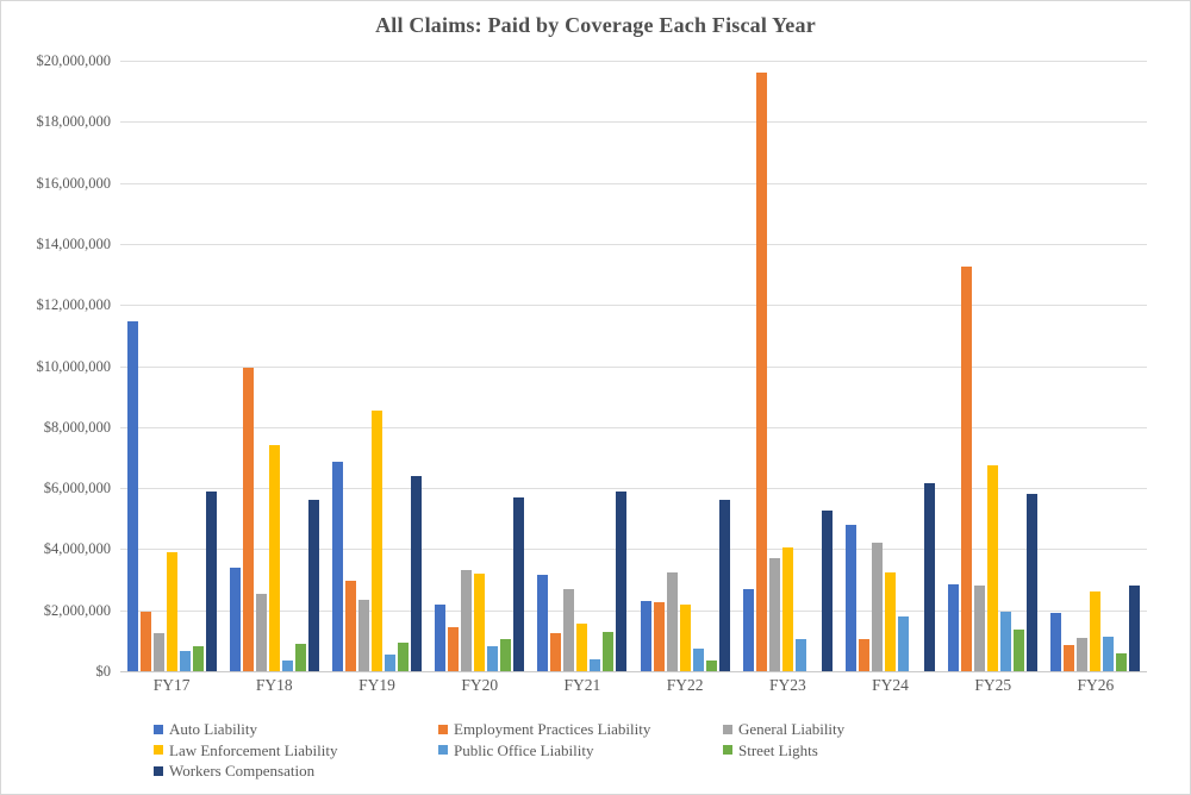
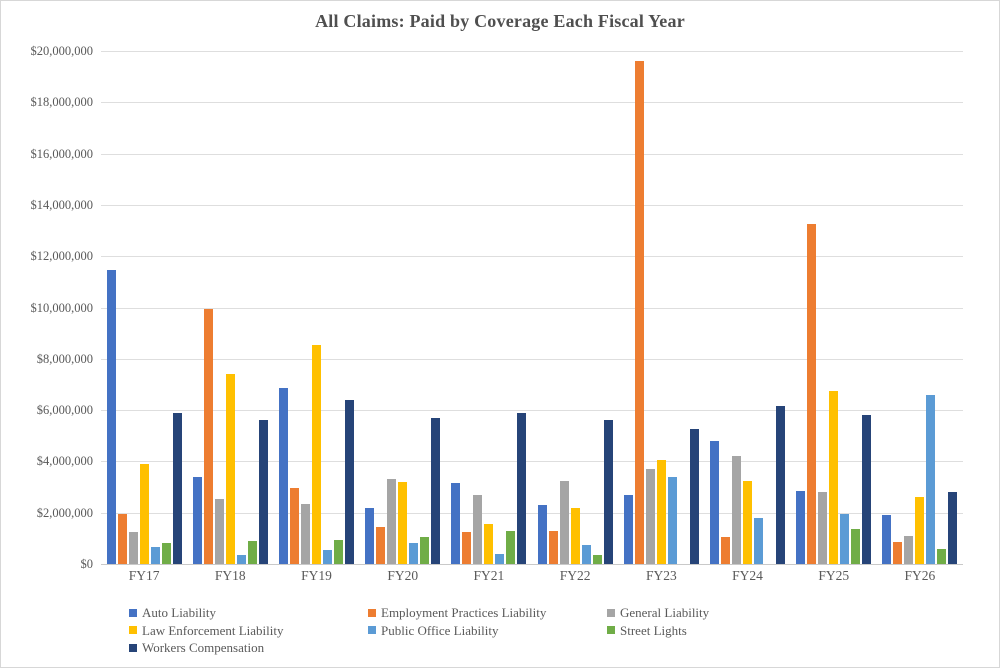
Employment Practices Liability/FY22: $2200000 -> $1300000
Public Office Liability/FY23: $1000000 -> $3400000
Public Office Liability/FY26: $1200000 -> $6600000
